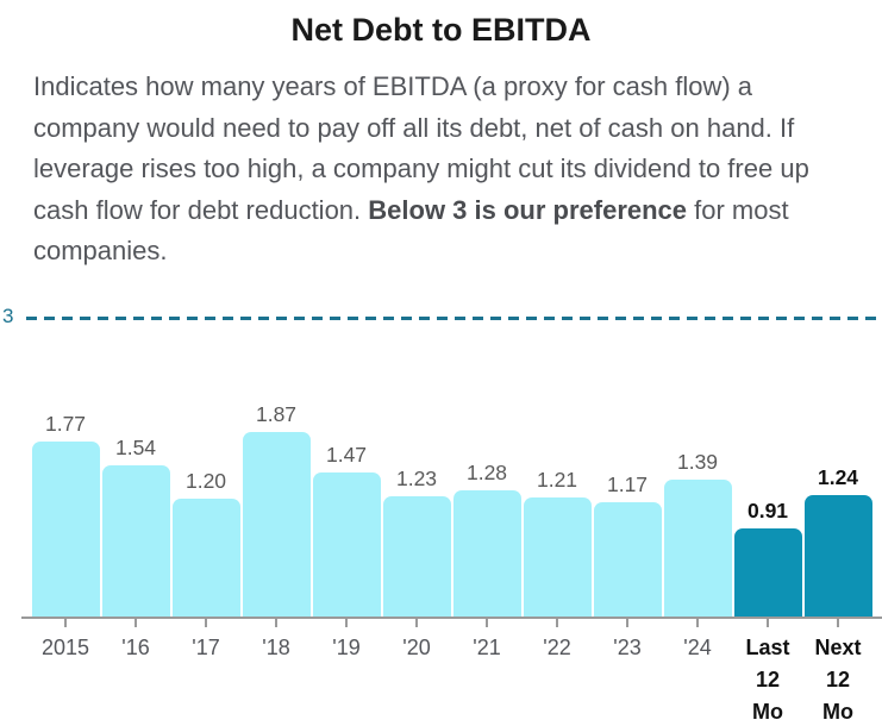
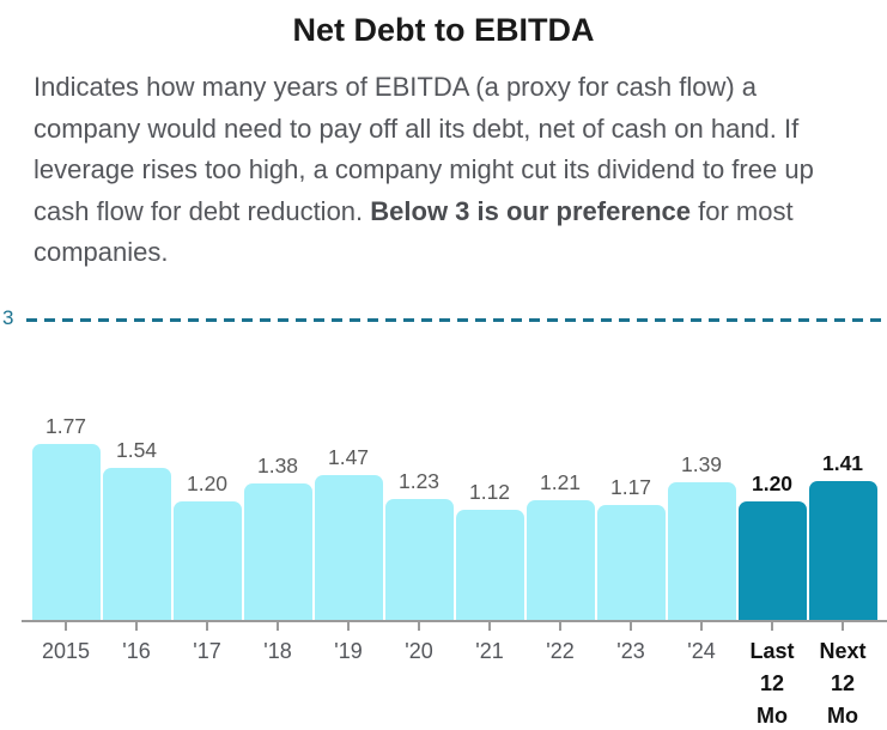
'18: 1.87 -> 1.38
'21: 1.28 -> 1.12
Last 12 Mo: 0.91 -> 1.20
Next 12 Mo: 1.24 -> 1.41
